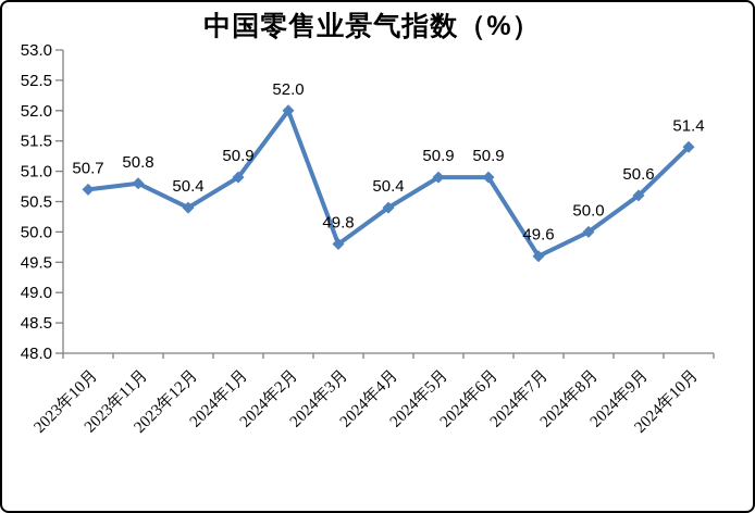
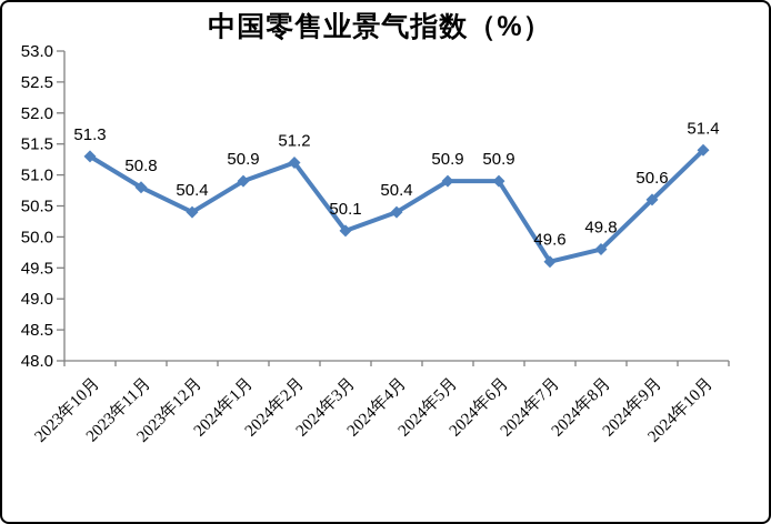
2023年10月: 50.7 -> 51.3
2024年2月: 52.0 -> 51.2
2024年3月: 49.8 -> 50.1
2024年8月: 50.0 -> 49.8
